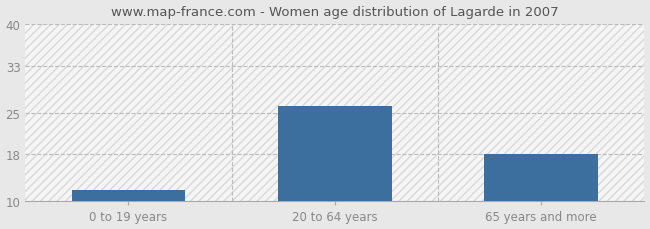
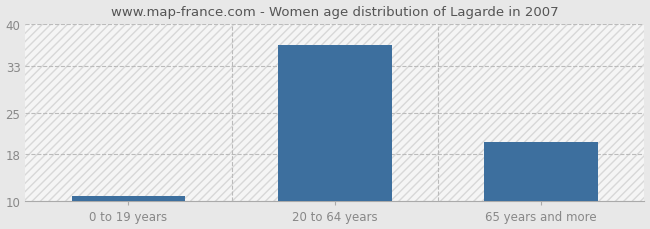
0 to 19 years: 12.0 -> 11.0
20 to 64 years: 26.2 -> 36.5
65 years and more: 18.0 -> 20.0
